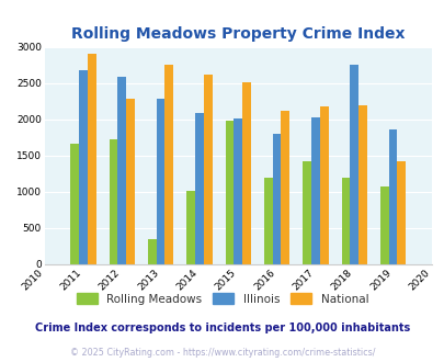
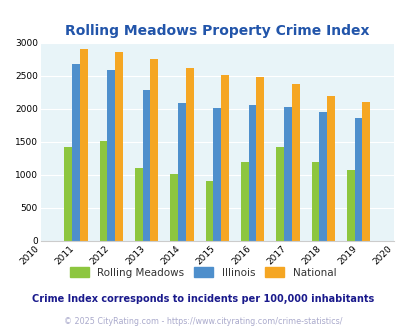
Rolling Meadows/2011: 1660 -> 1420
Rolling Meadows/2012: 1720 -> 1510
National/2012: 2280 -> 2860
Rolling Meadows/2013: 340 -> 1110
Rolling Meadows/2015: 1980 -> 900
Illinois/2016: 1800 -> 2060
National/2016: 2120 -> 2480
National/2017: 2180 -> 2370
Illinois/2018: 2760 -> 1960
National/2019: 1420 -> 2110
